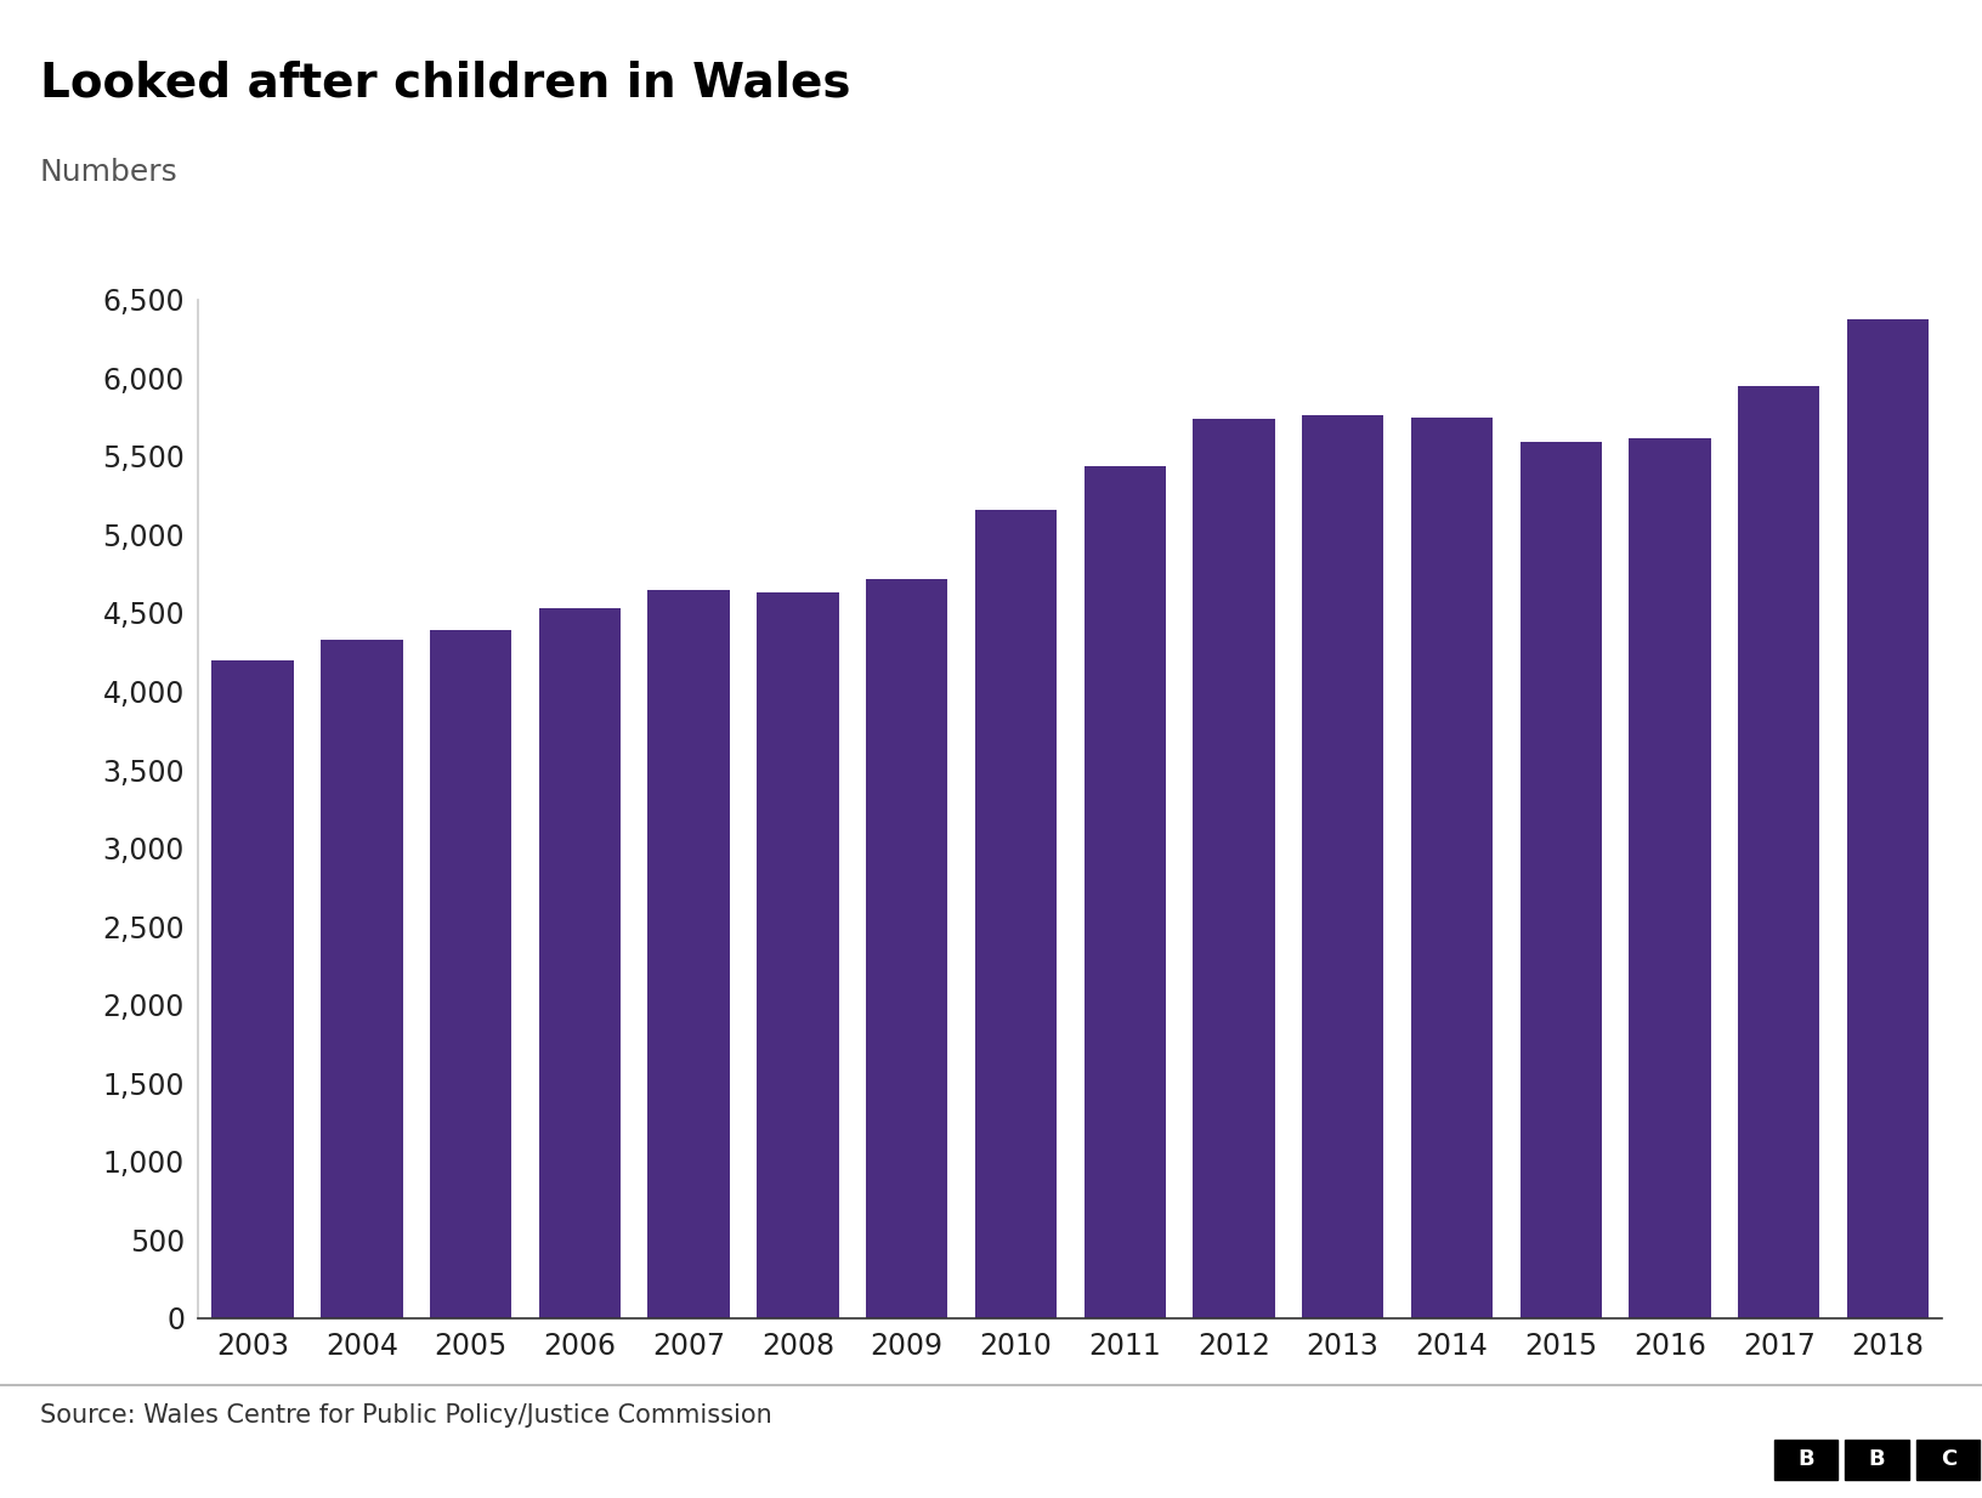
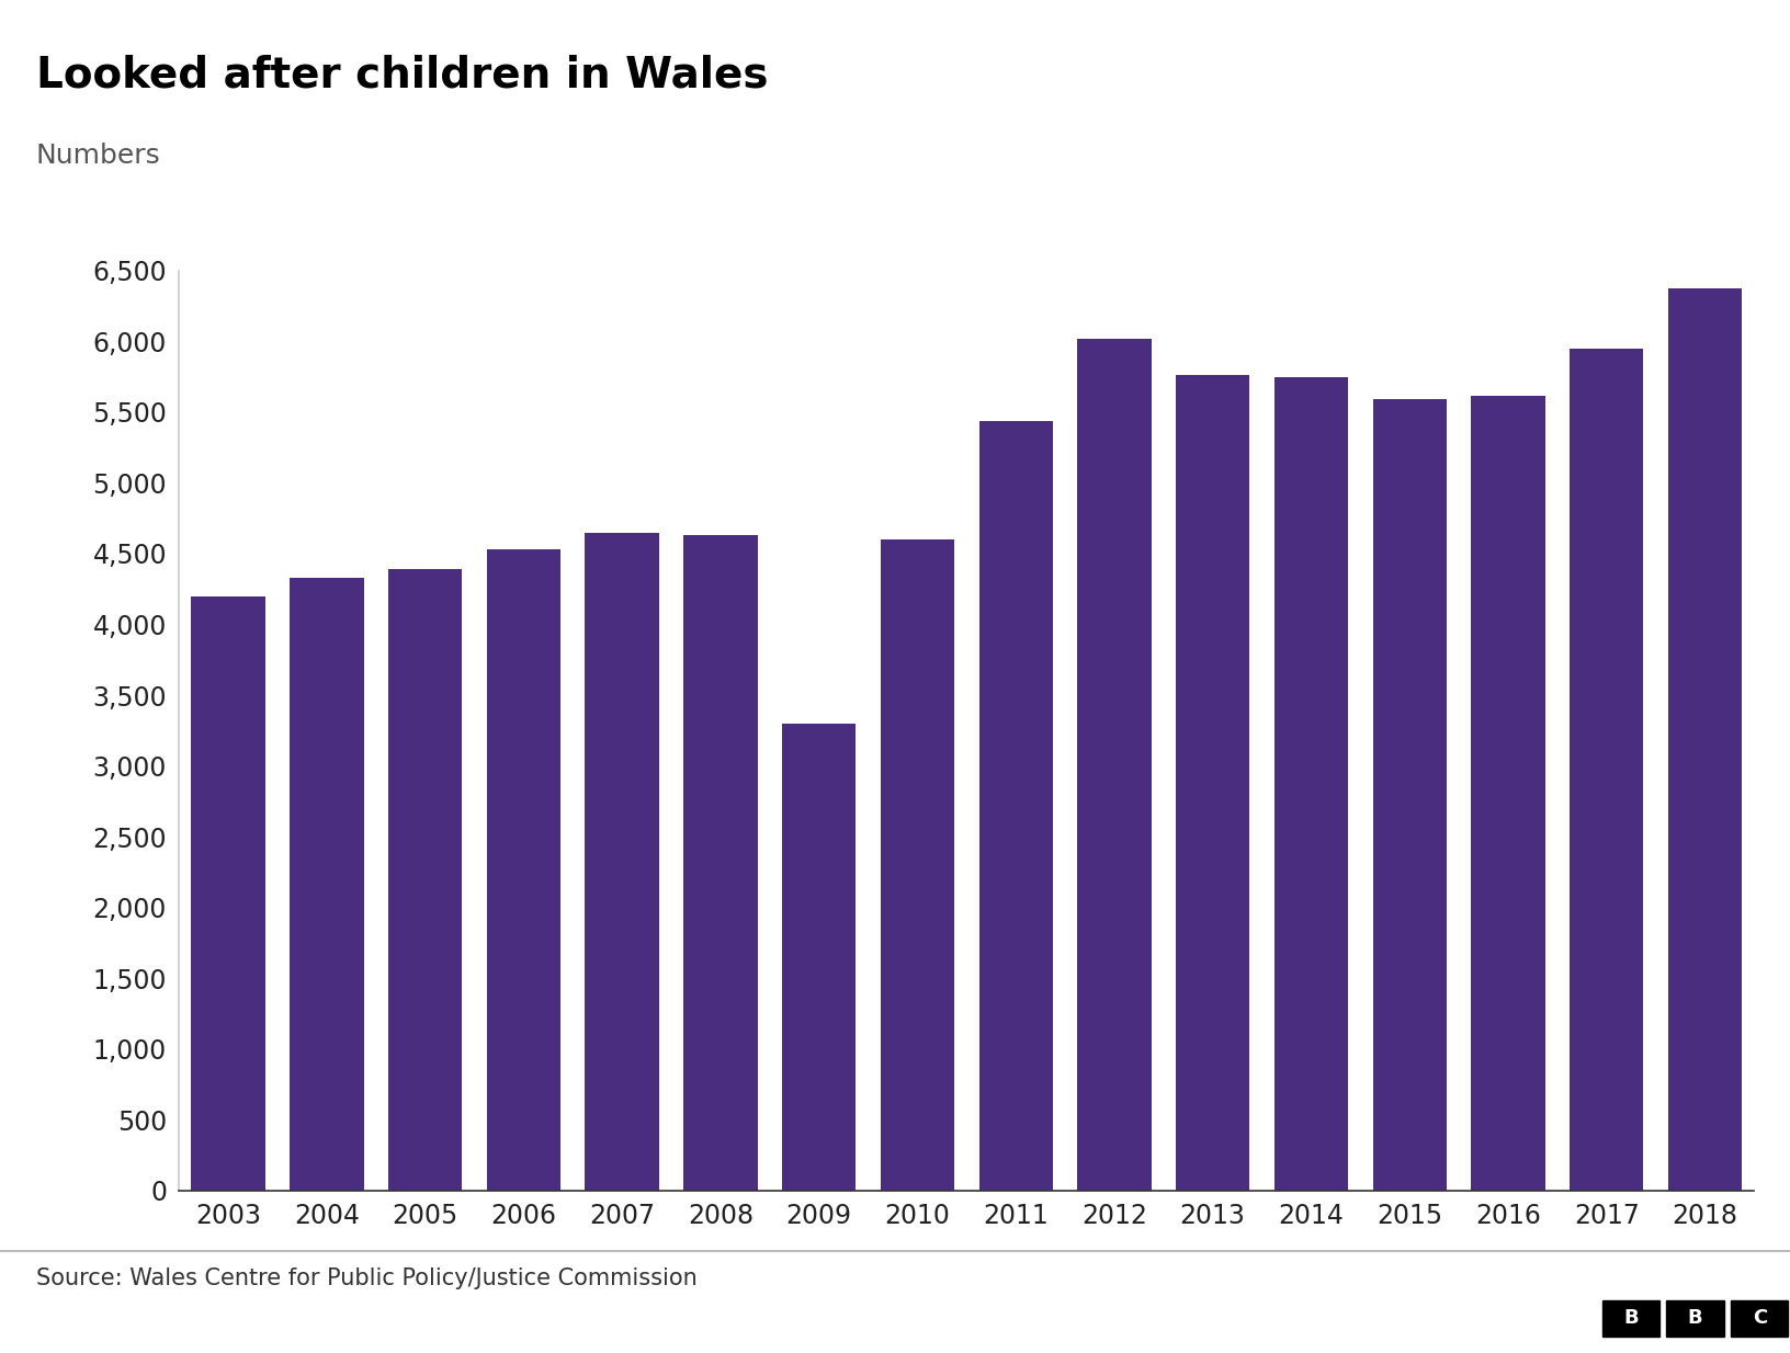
2009: 4,720 -> 3,300
2010: 5,160 -> 4,600
2012: 5,740 -> 6,020
